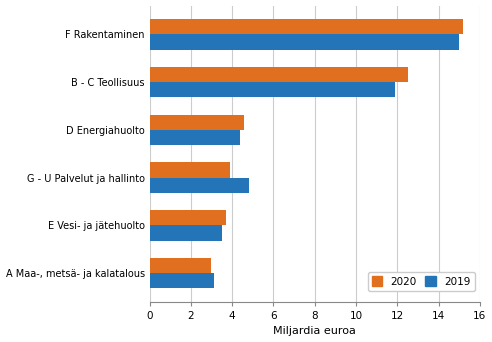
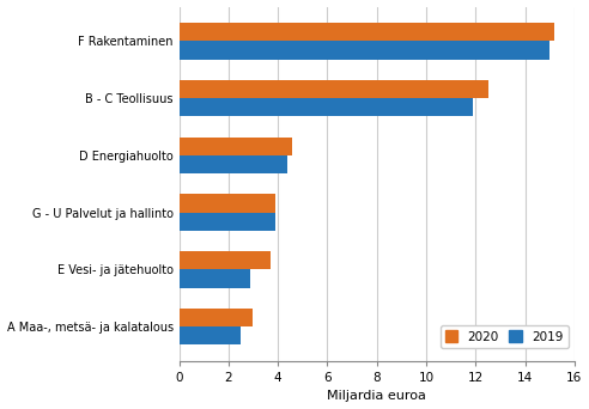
2019/G - U Palvelut ja hallinto: 4.8 -> 3.9
2019/E Vesi- ja jätehuolto: 3.5 -> 2.9
2019/A Maa-, metsä- ja kalatalous: 3.1 -> 2.5
